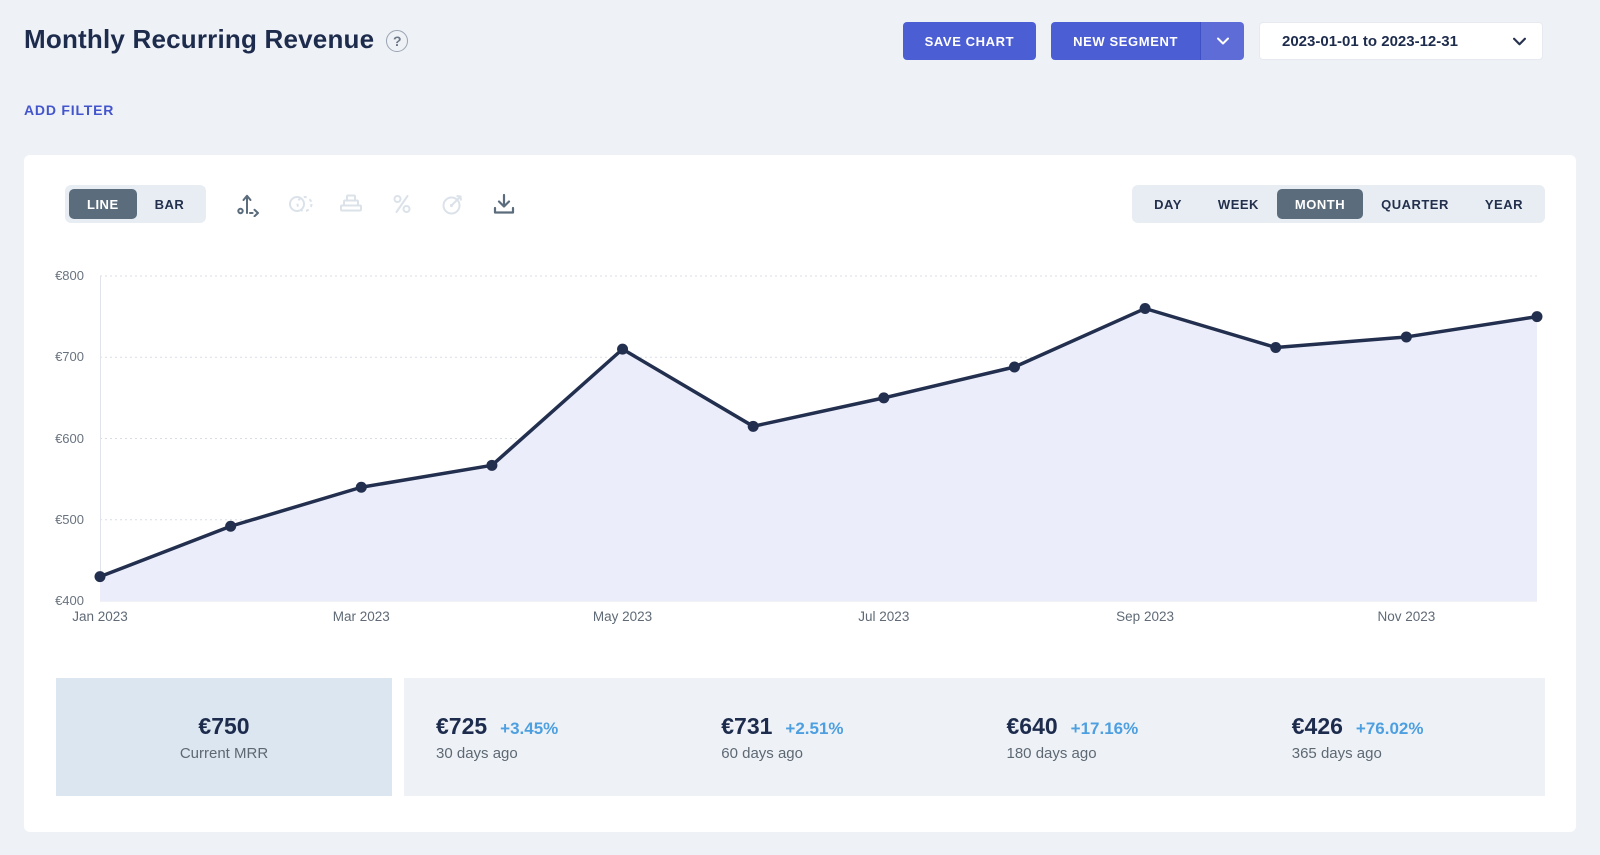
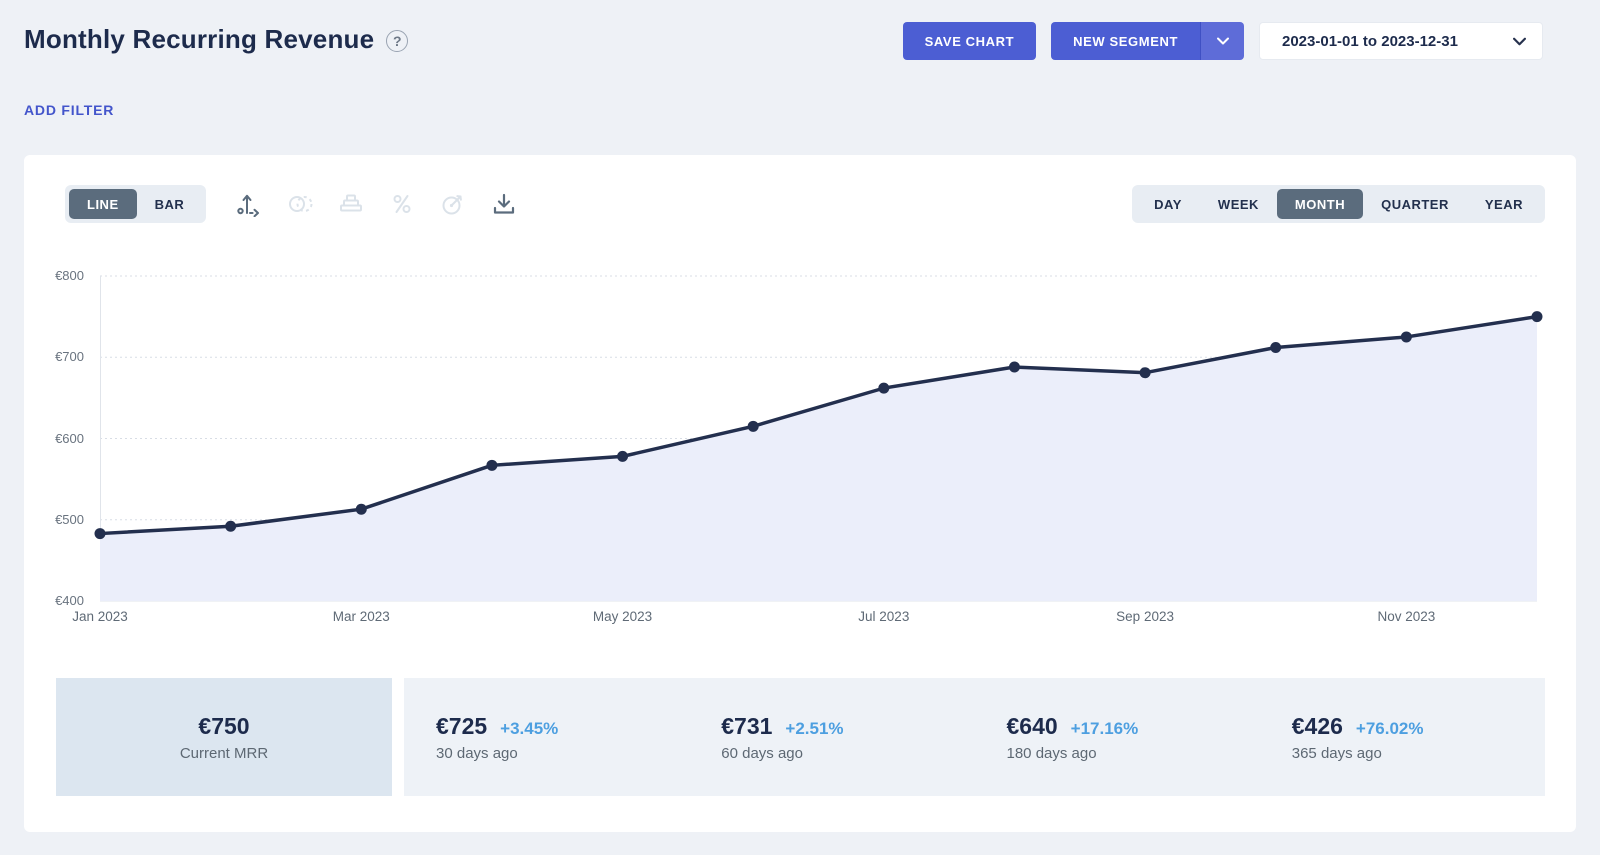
Jan 2023: €430 -> €480
Mar 2023: €540 -> €510
May 2023: €710 -> €580
Jul 2023: €650 -> €660
Sep 2023: €760 -> €680
